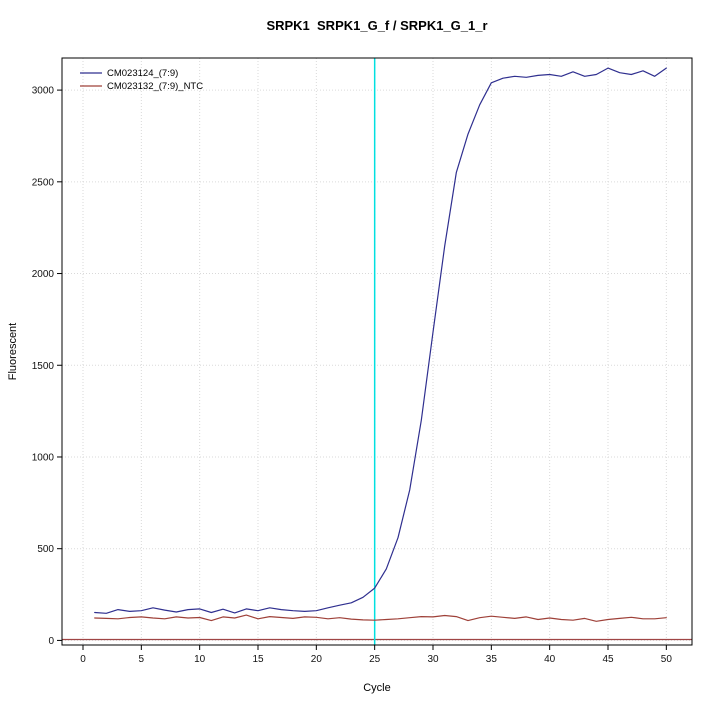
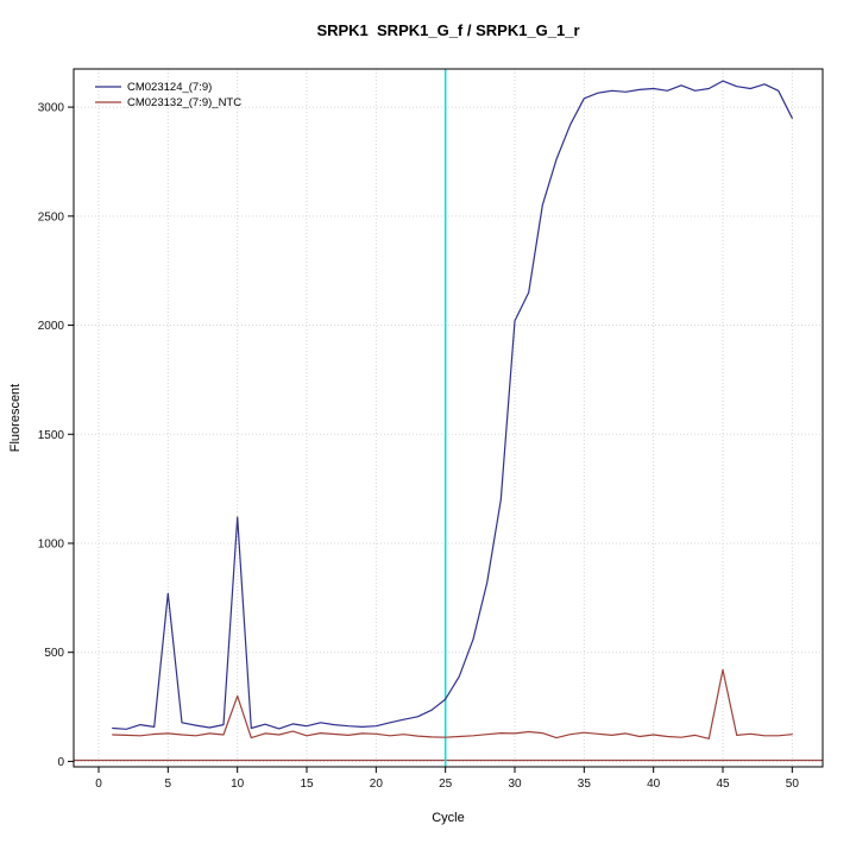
CM023124_(7:9)/5: 160 -> 770
CM023124_(7:9)/10: 170 -> 1120
CM023132_(7:9)_NTC/10: 120 -> 300
CM023124_(7:9)/30: 1680 -> 2020
CM023132_(7:9)_NTC/45: 110 -> 420
CM023124_(7:9)/50: 3120 -> 2950
